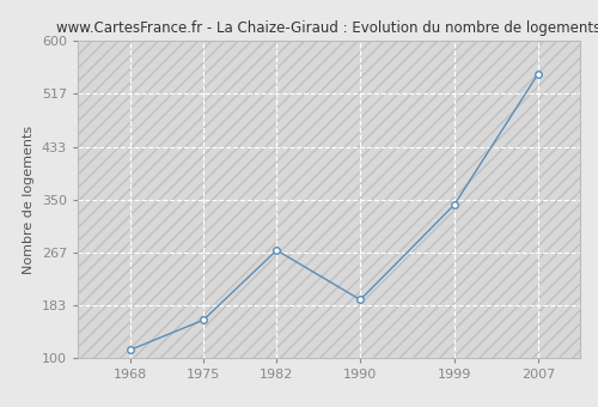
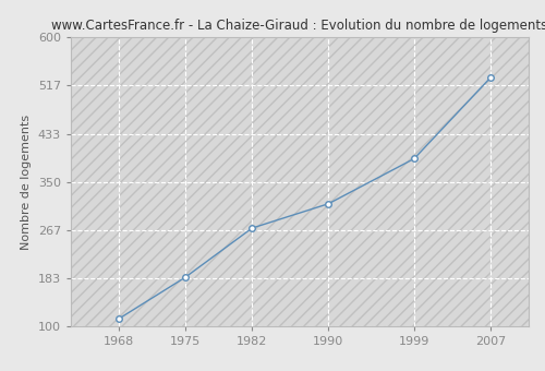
1975: 160 -> 185
1990: 192 -> 312
1999: 342 -> 390
2007: 548 -> 530
